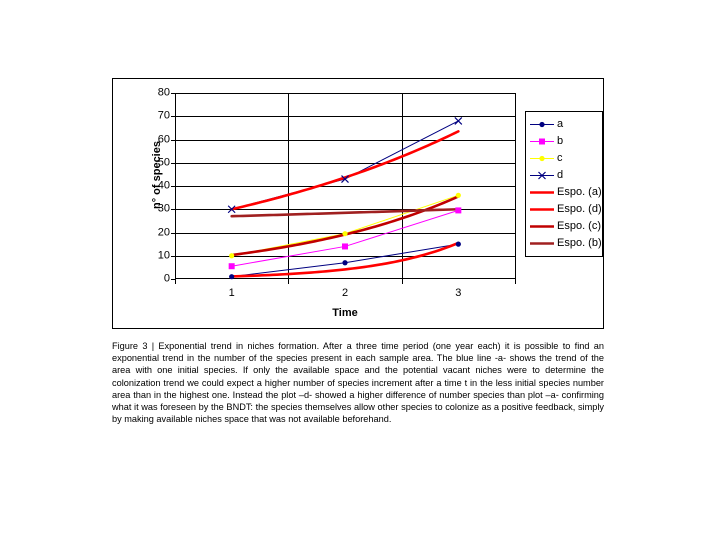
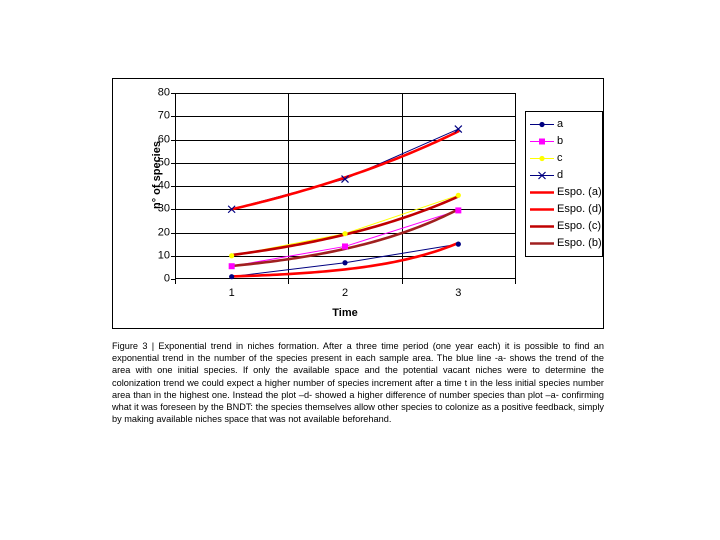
Espo. (b)/1: 27 -> 6
Espo. (b)/2: 17 -> 13
d/3: 68 -> 64
